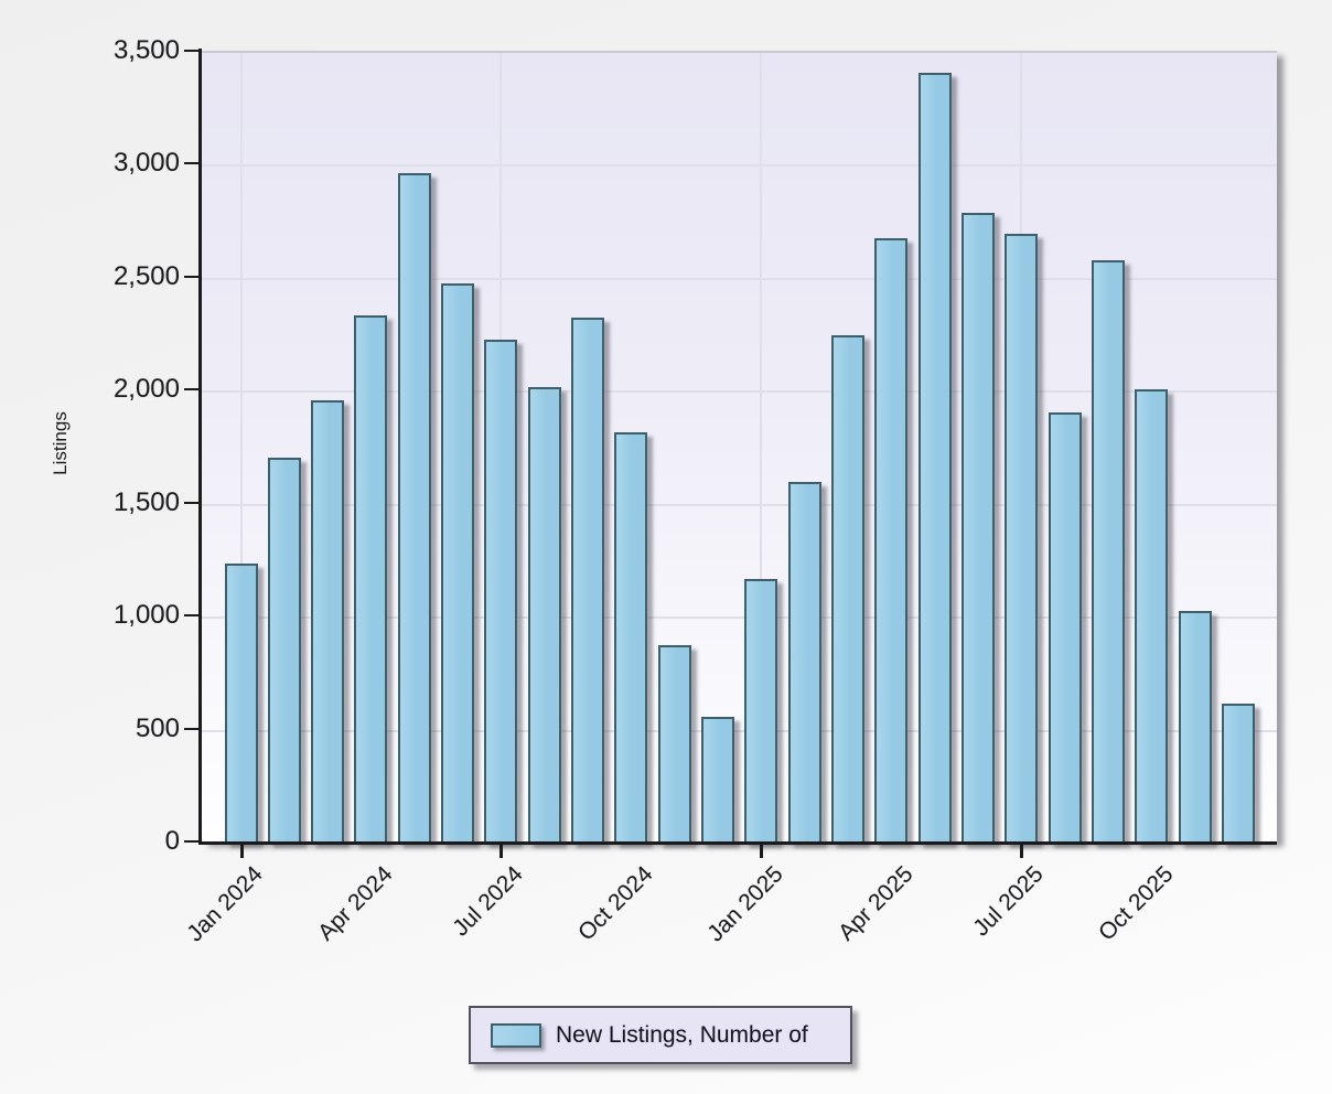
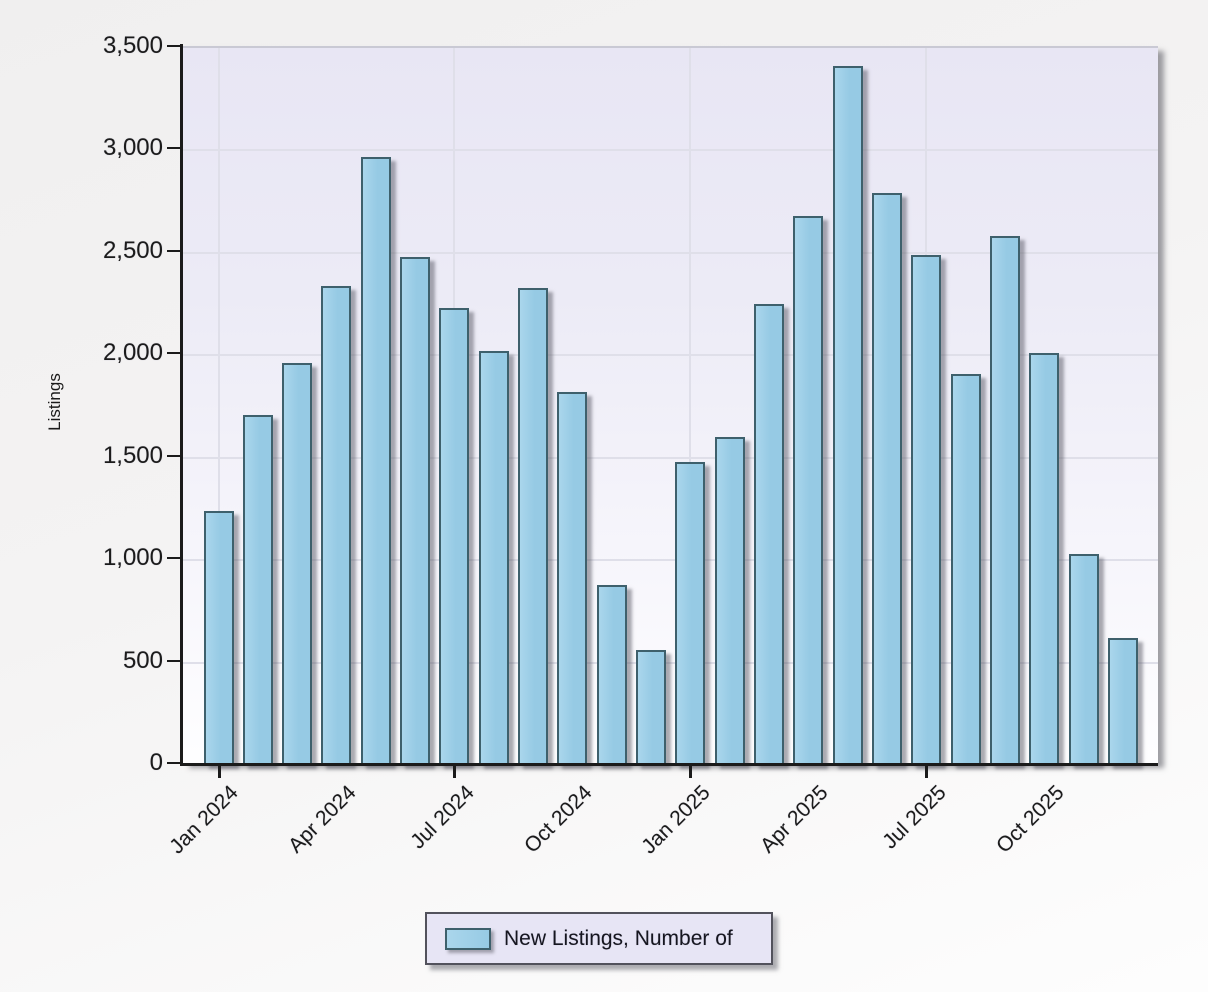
Jan 2025: 1170 -> 1480
Jul 2025: 2700 -> 2490
